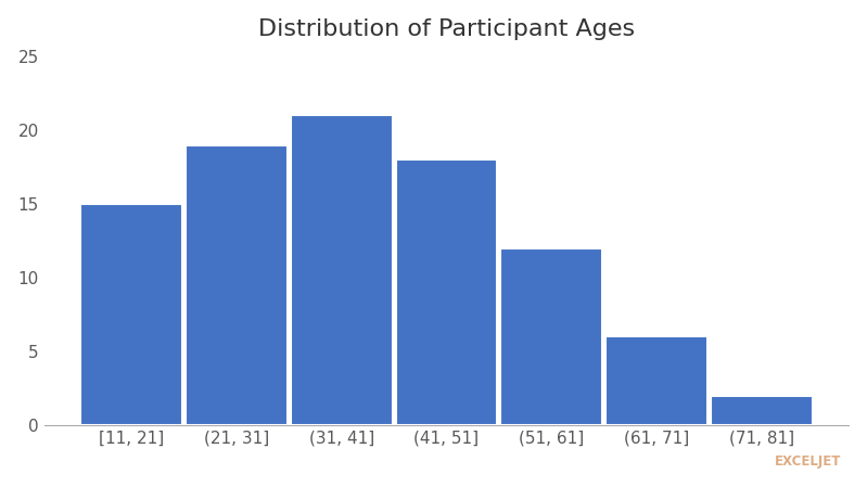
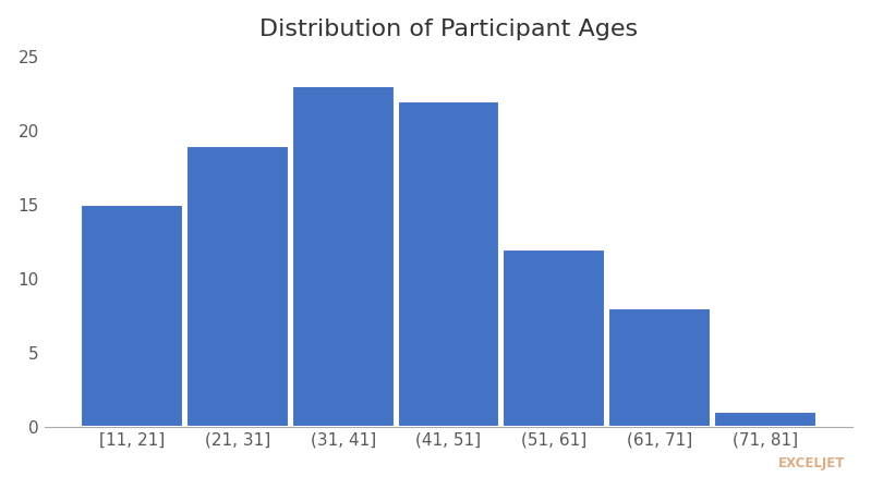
(31, 41]: 21 -> 23
(41, 51]: 18 -> 22
(61, 71]: 6 -> 8
(71, 81]: 2 -> 1
